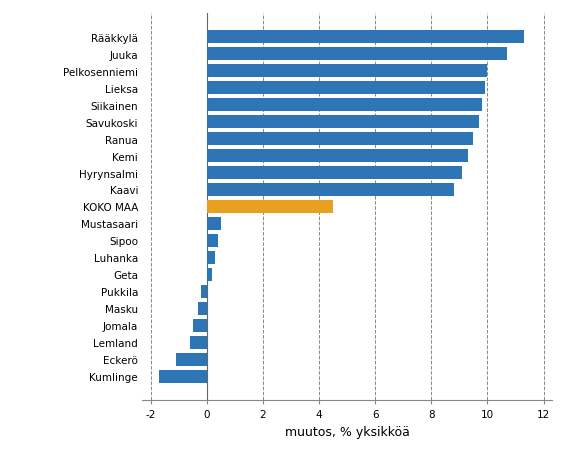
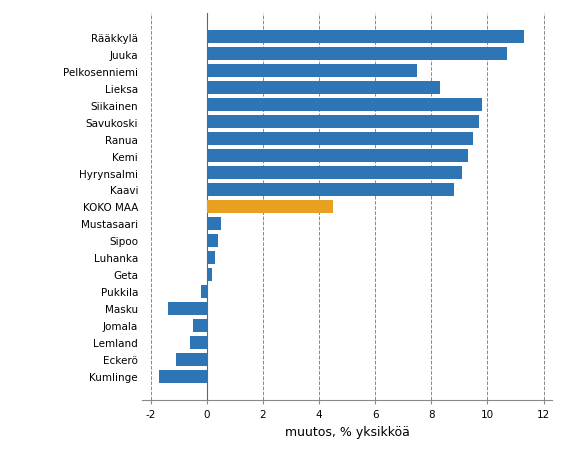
Pelkosenniemi: 10.0 -> 7.5
Lieksa: 9.9 -> 8.3
Masku: -0.3 -> -1.4
